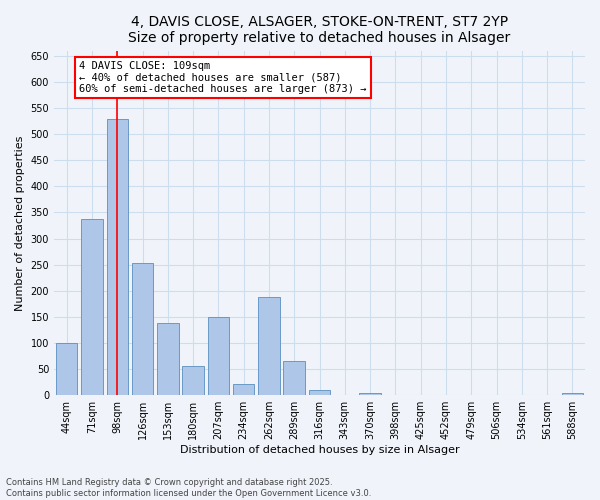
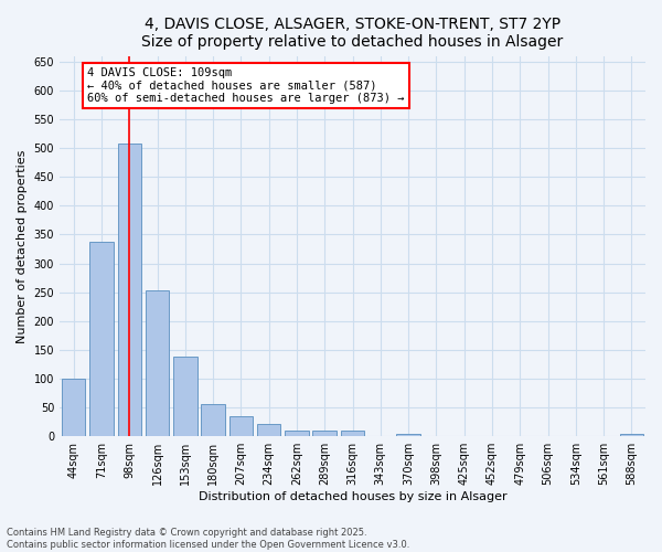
98sqm: 528 -> 507
207sqm: 150 -> 35
262sqm: 188 -> 10
289sqm: 66 -> 10
